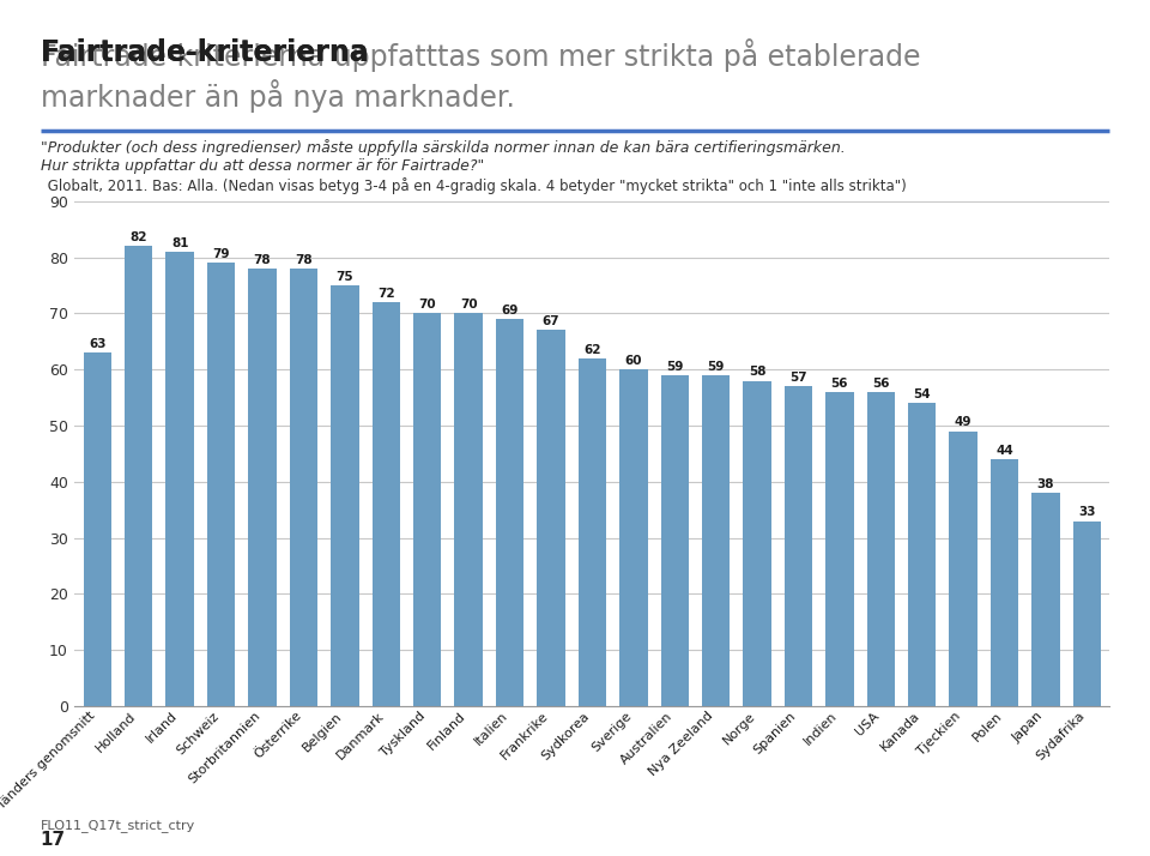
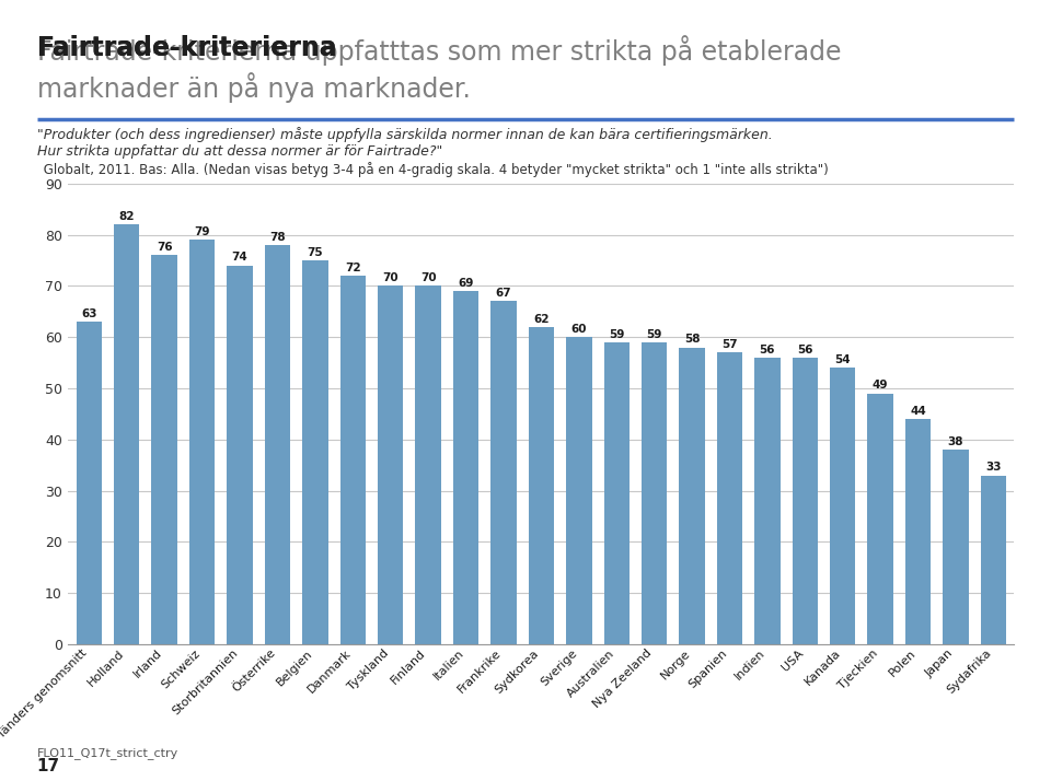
Irland: 81 -> 76
Storbritannien: 78 -> 74
